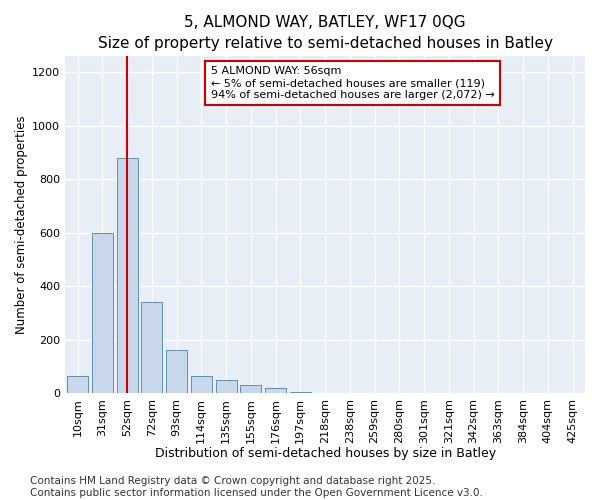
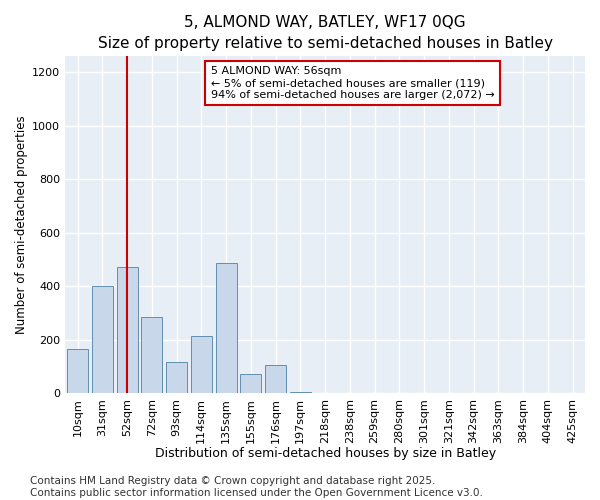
10sqm: 65 -> 165
31sqm: 600 -> 400
52sqm: 880 -> 470
72sqm: 340 -> 285
93sqm: 160 -> 115
114sqm: 65 -> 215
135sqm: 50 -> 485
155sqm: 30 -> 70
176sqm: 20 -> 105
